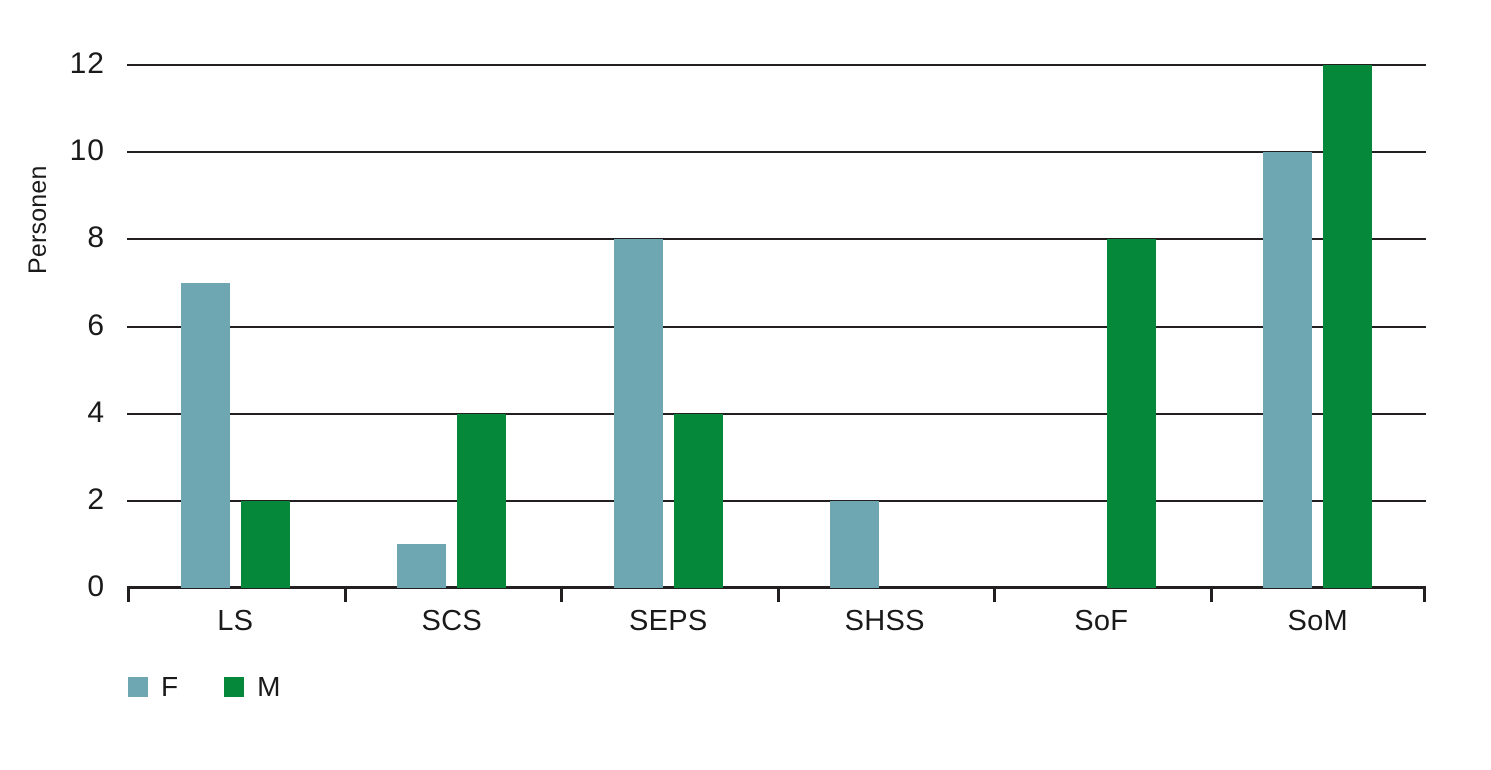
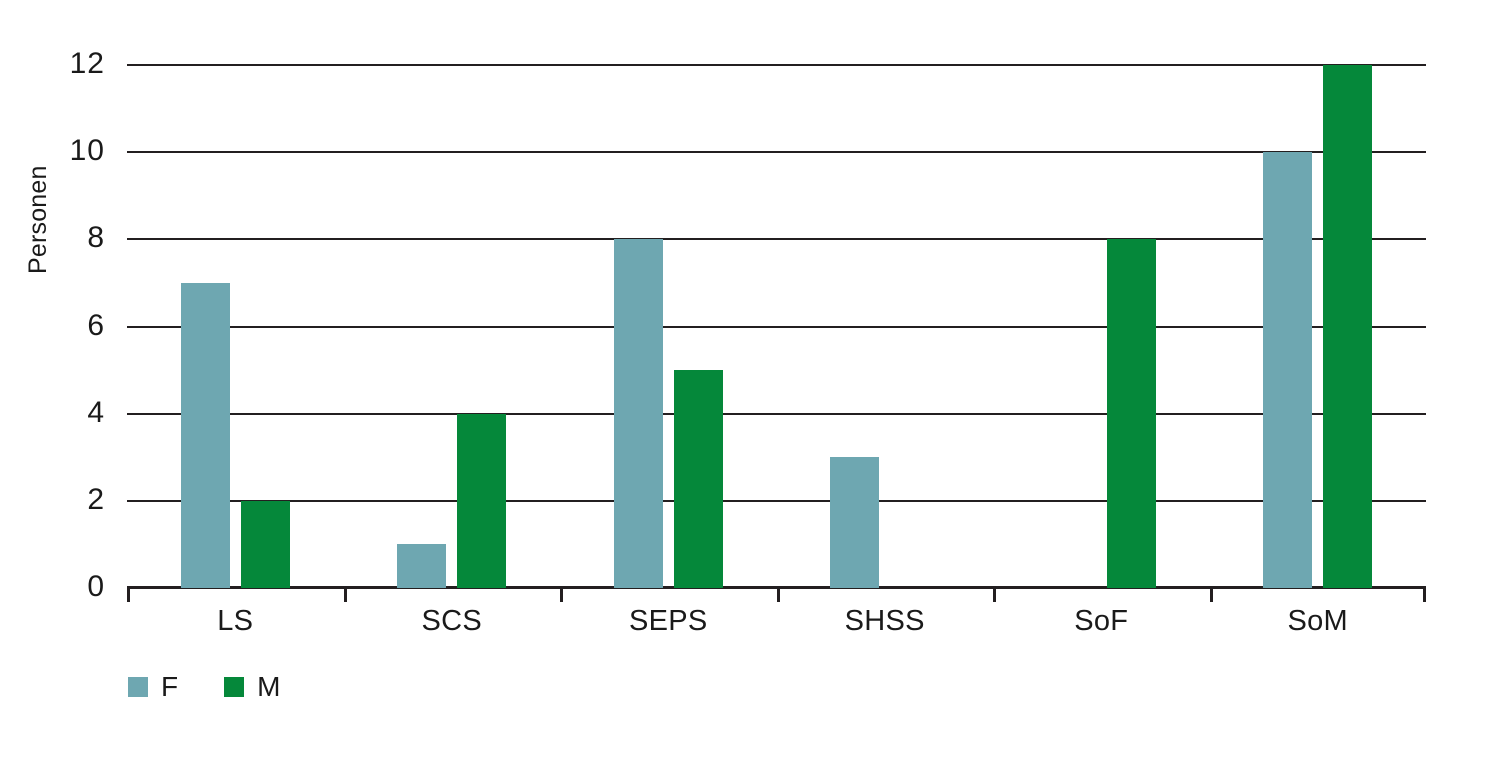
M/SEPS: 4 -> 5
F/SHSS: 2 -> 3
